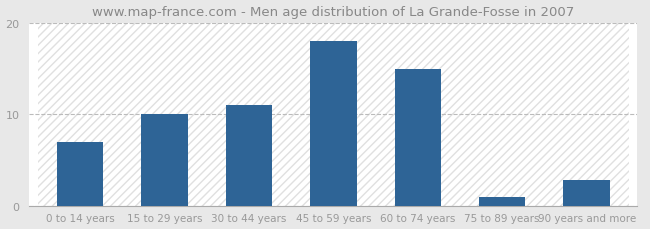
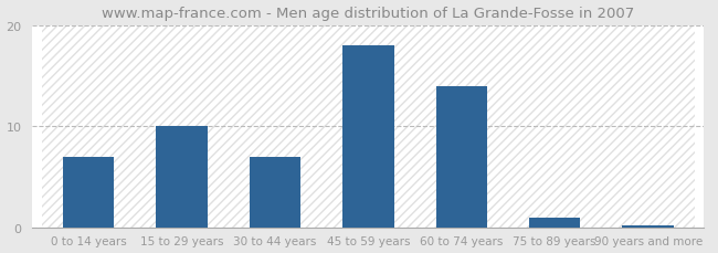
30 to 44 years: 11.0 -> 7.0
60 to 74 years: 15.0 -> 14.0
90 years and more: 2.8 -> 0.2
